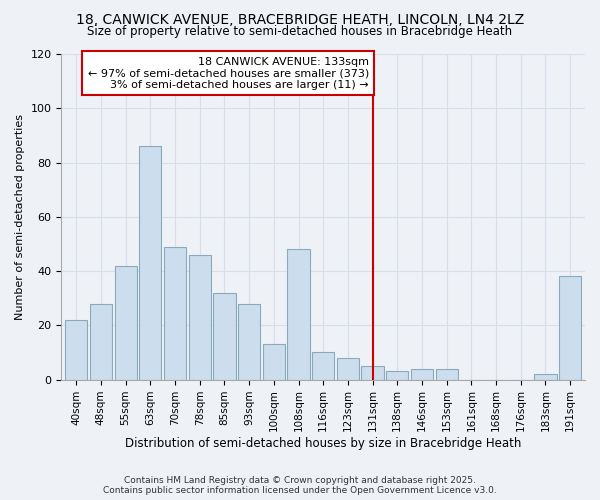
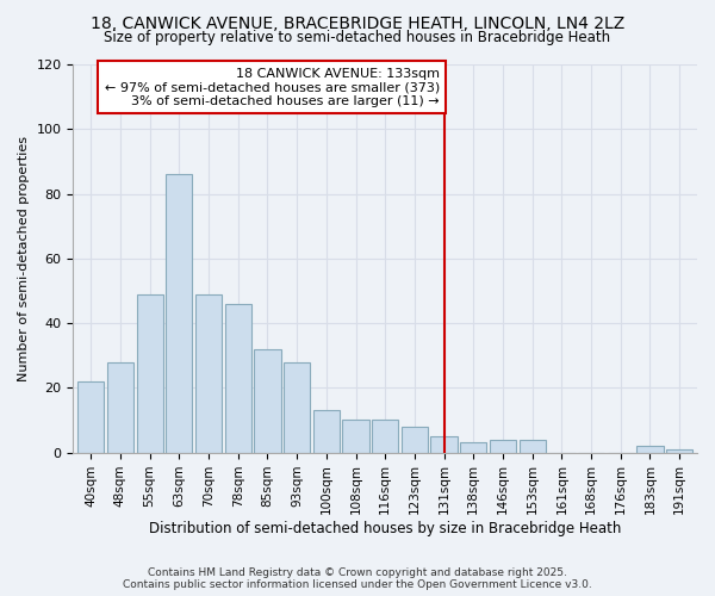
55sqm: 42 -> 49
108sqm: 48 -> 10
191sqm: 38 -> 1
